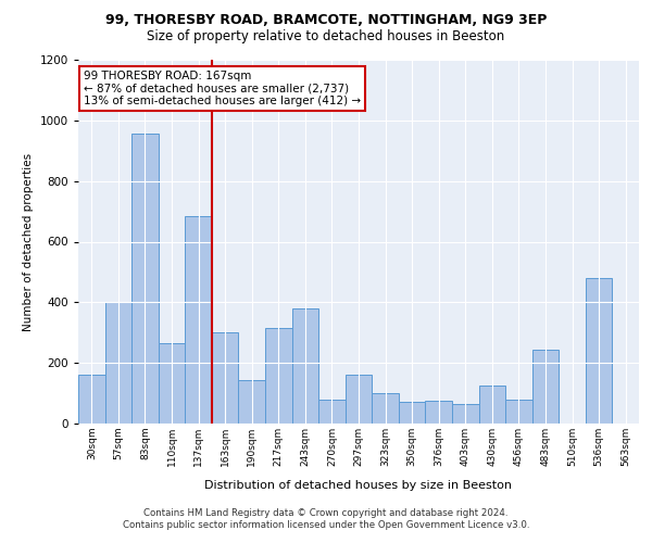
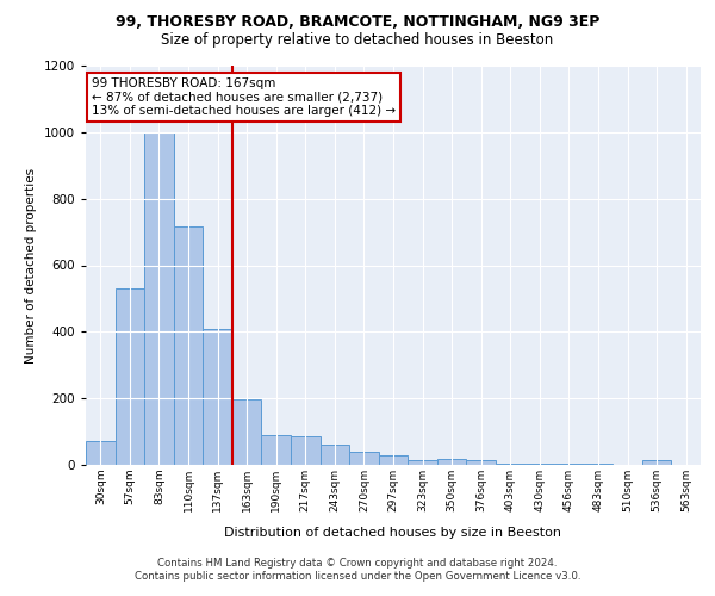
30sqm: 160 -> 70
57sqm: 400 -> 530
83sqm: 955 -> 1000
110sqm: 265 -> 715
137sqm: 685 -> 407
163sqm: 300 -> 197
190sqm: 145 -> 90
217sqm: 315 -> 85
243sqm: 380 -> 60
270sqm: 80 -> 40
297sqm: 160 -> 30
323sqm: 100 -> 15
350sqm: 70 -> 18
376sqm: 75 -> 15
403sqm: 65 -> 5
430sqm: 125 -> 5
456sqm: 80 -> 5
483sqm: 245 -> 5
536sqm: 480 -> 15
